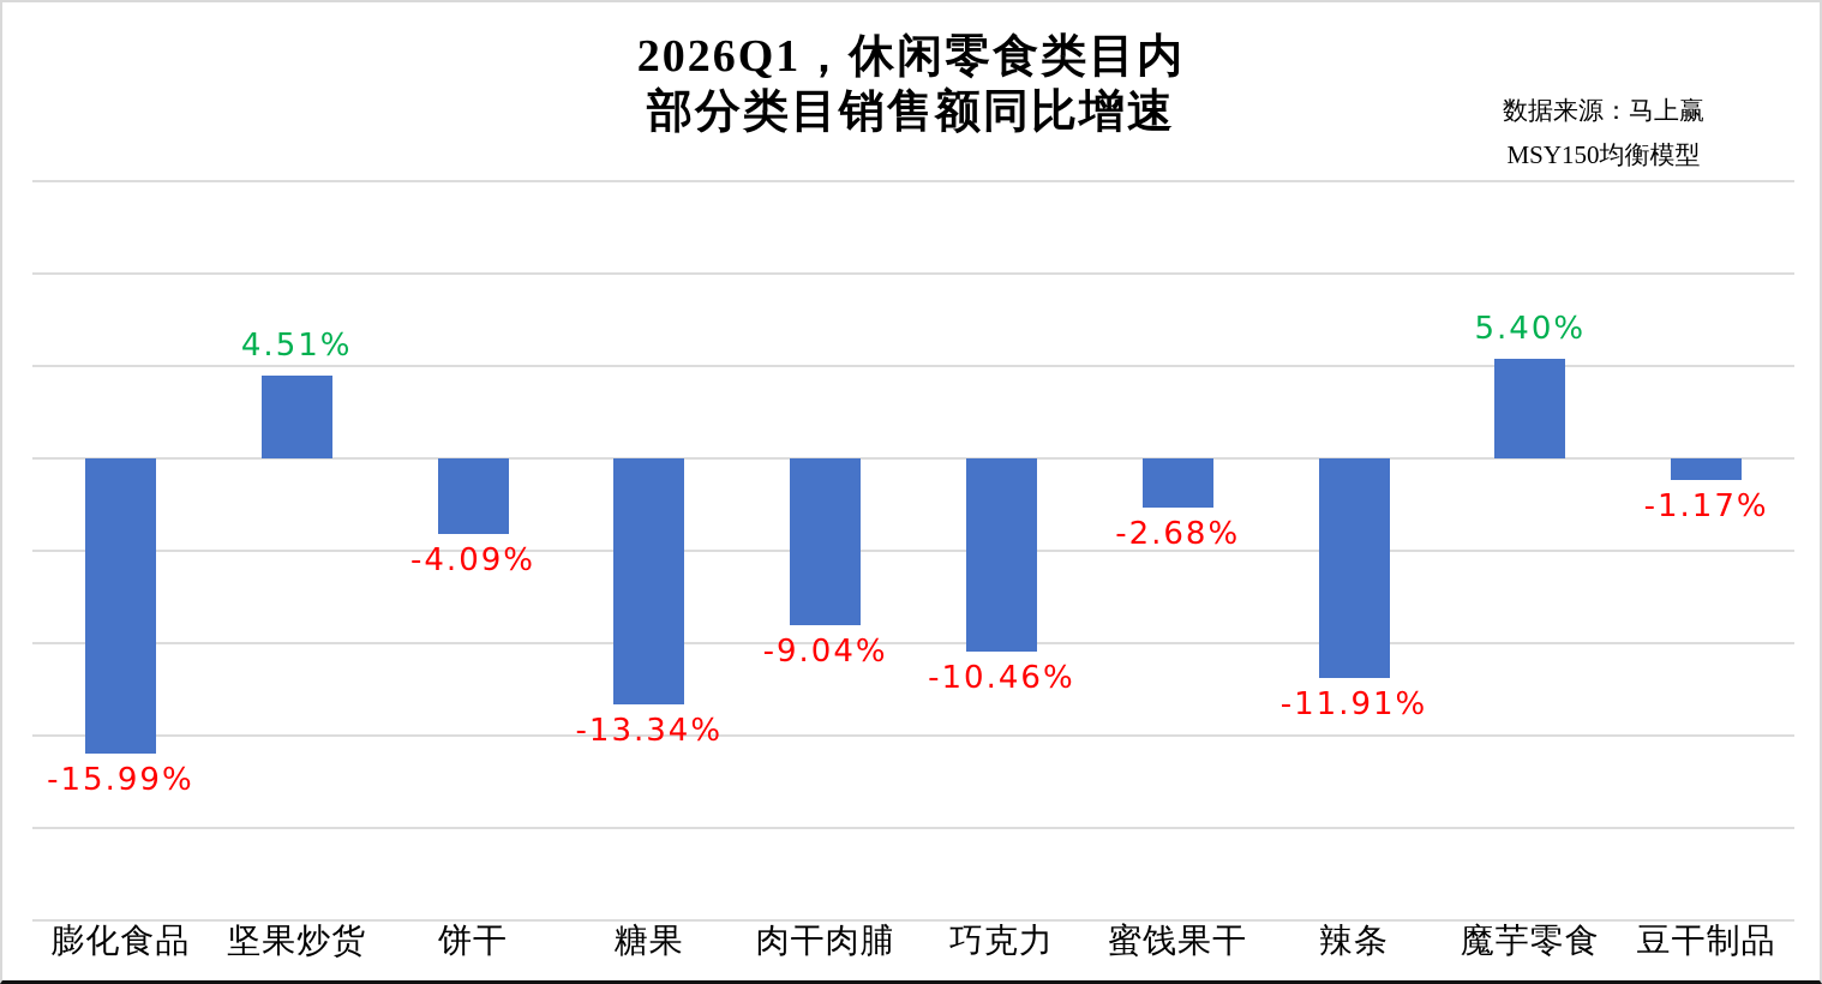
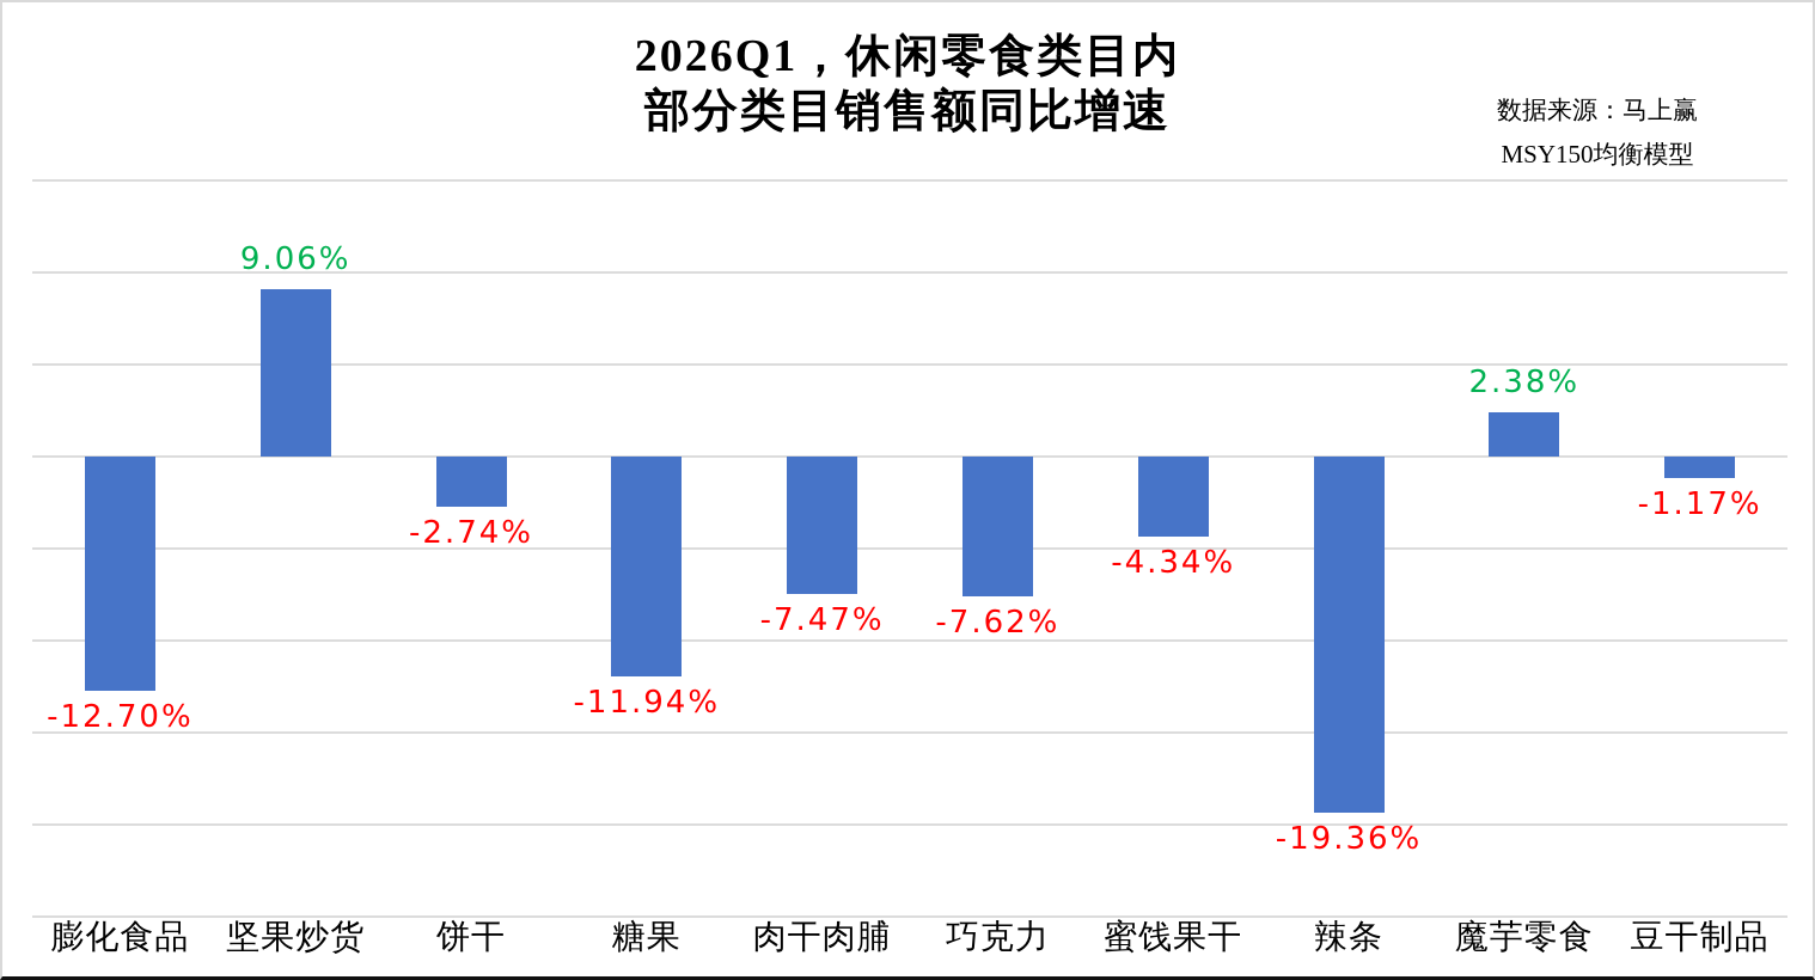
膨化食品: -15.99% -> -12.70%
坚果炒货: 4.51% -> 9.06%
饼干: -4.09% -> -2.74%
糖果: -13.34% -> -11.94%
肉干肉脯: -9.04% -> -7.47%
巧克力: -10.46% -> -7.62%
蜜饯果干: -2.68% -> -4.34%
辣条: -11.91% -> -19.36%
魔芋零食: 5.40% -> 2.38%
